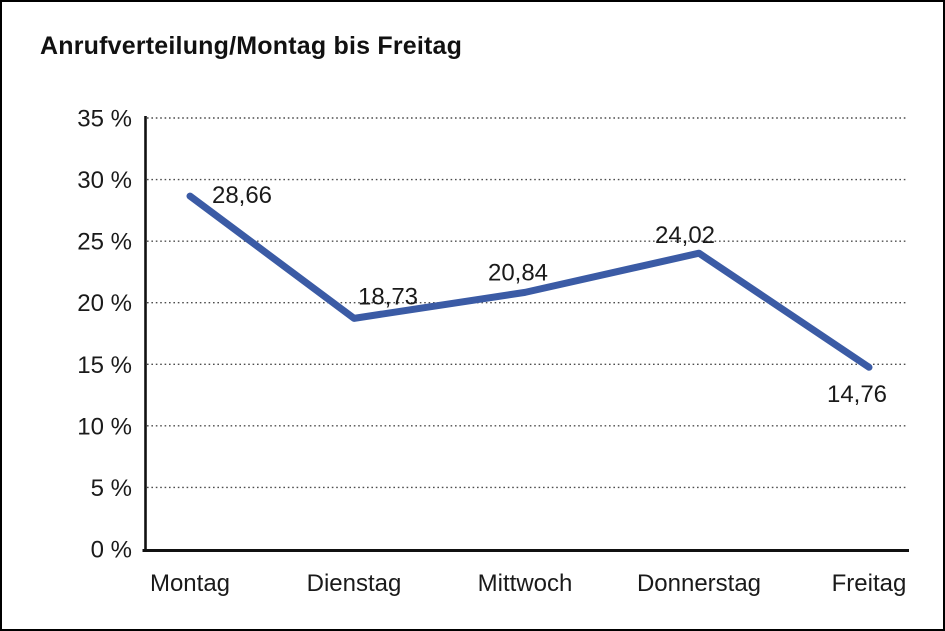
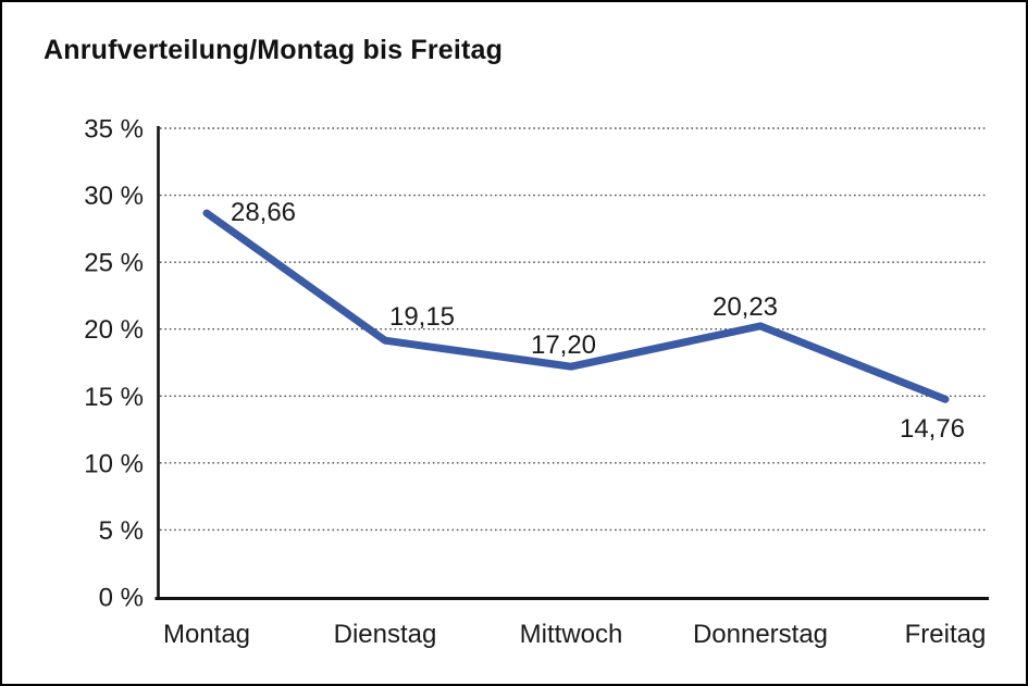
Dienstag: 18,73 -> 19,15
Mittwoch: 20,84 -> 17,20
Donnerstag: 24,02 -> 20,23
